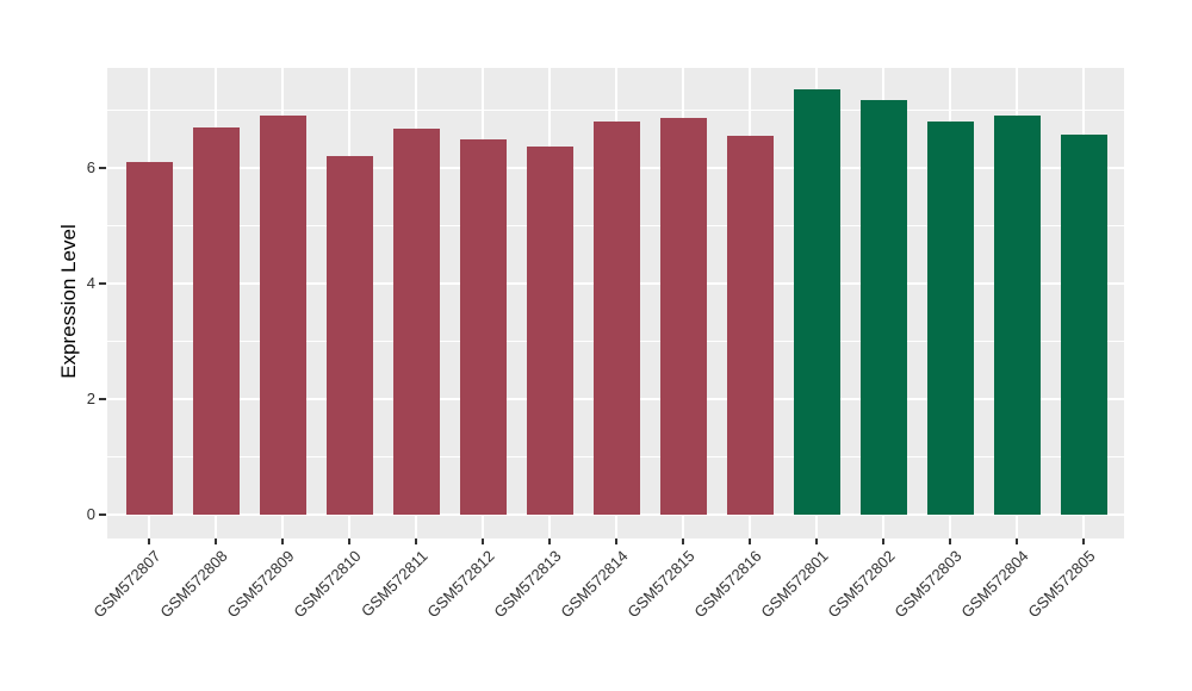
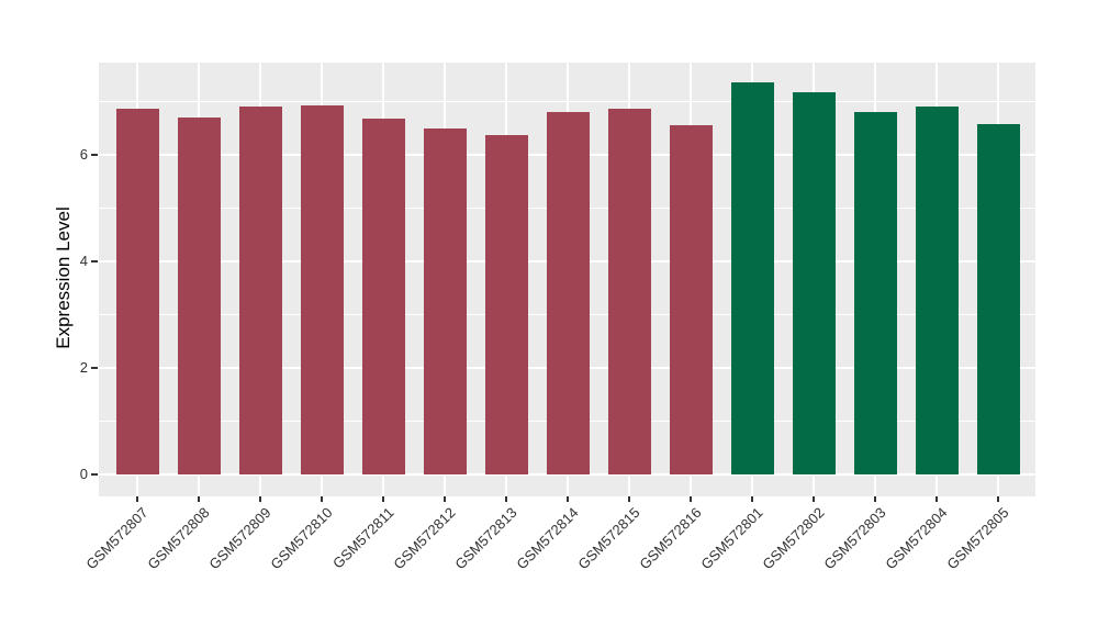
GSM572807: 6.1 -> 6.9
GSM572810: 6.2 -> 6.9
